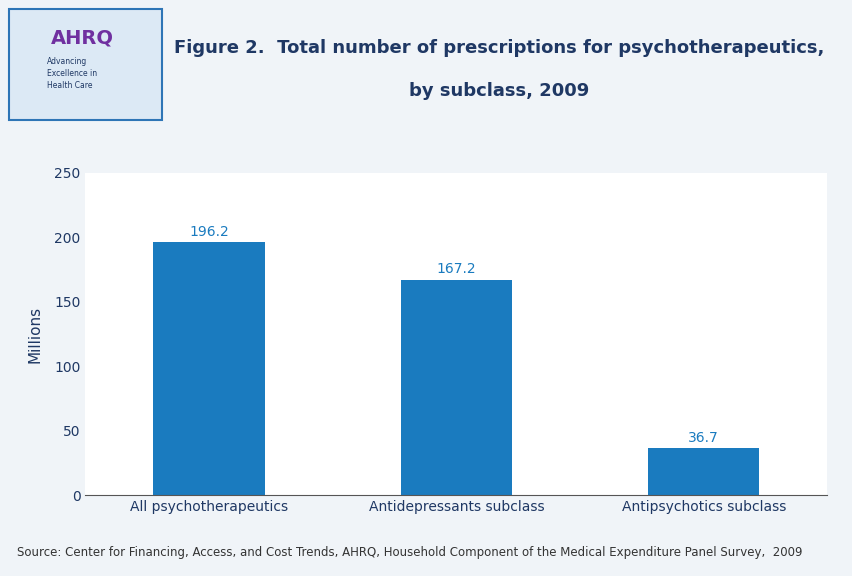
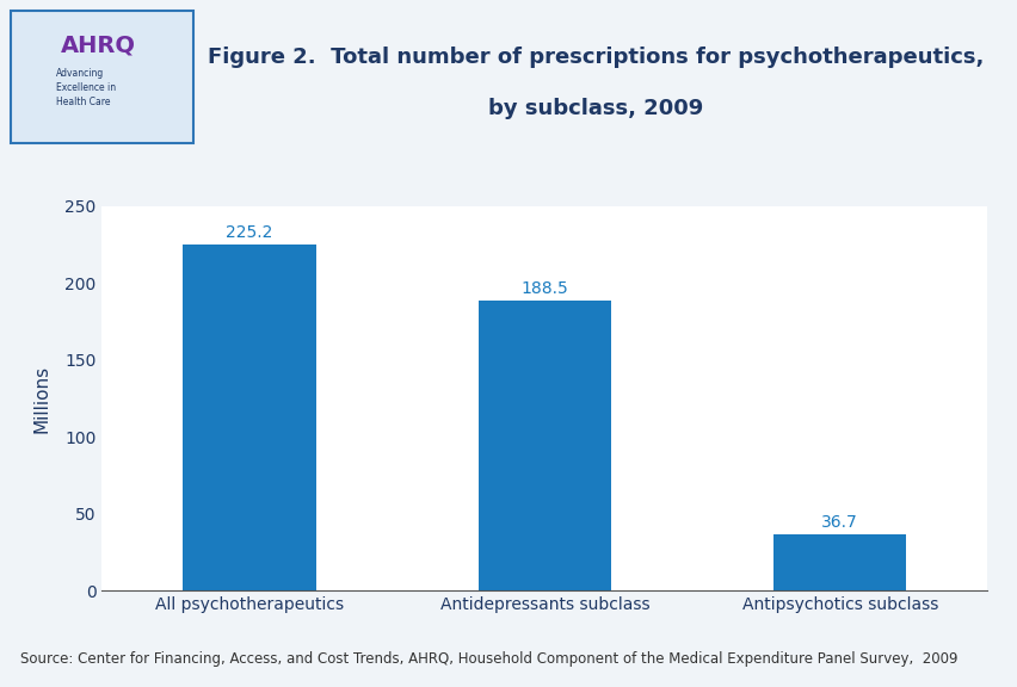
All psychotherapeutics: 196.2 -> 225.2
Antidepressants subclass: 167.2 -> 188.5
